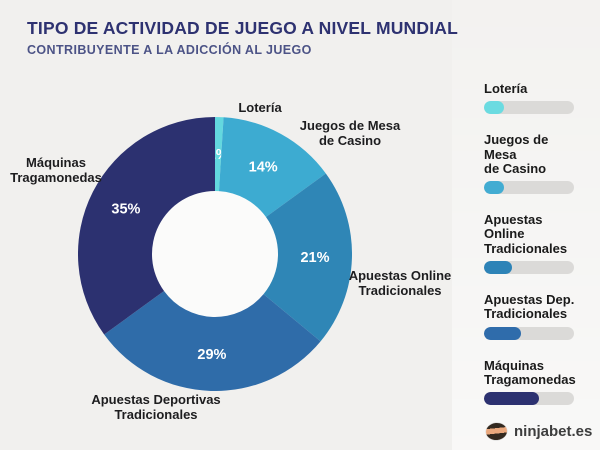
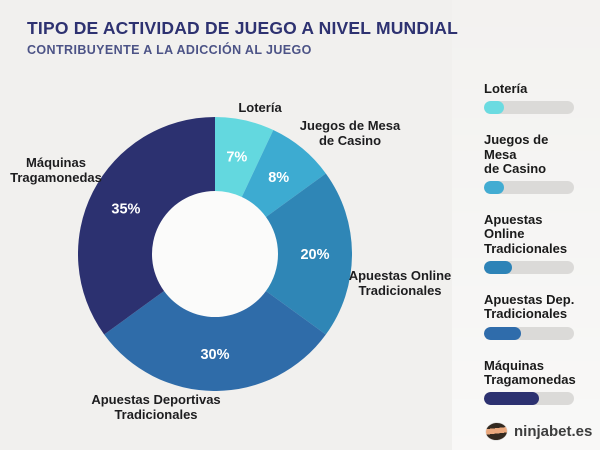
Lotería: 1% -> 7%
Juegos de Mesa de Casino: 14% -> 8%
Apuestas Online Tradicionales: 21% -> 20%
Apuestas Deportivas Tradicionales: 29% -> 30%
